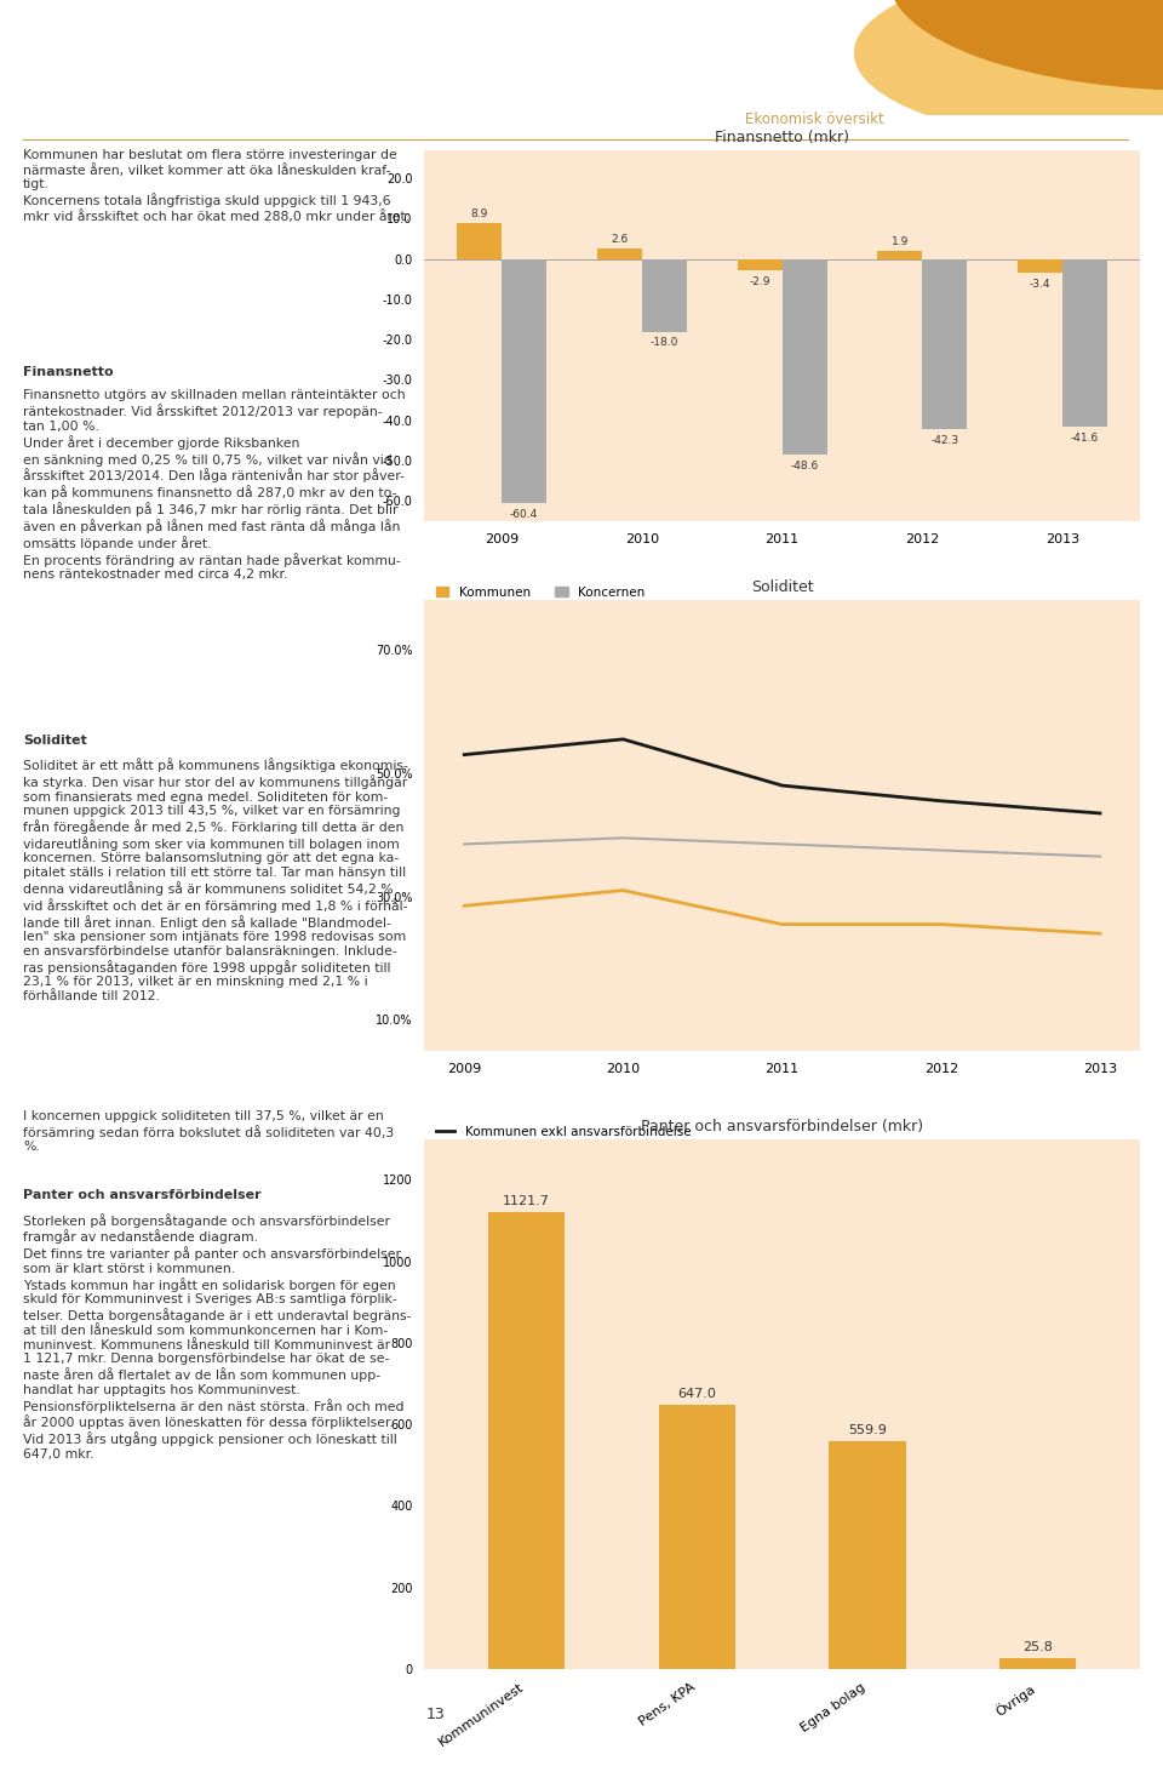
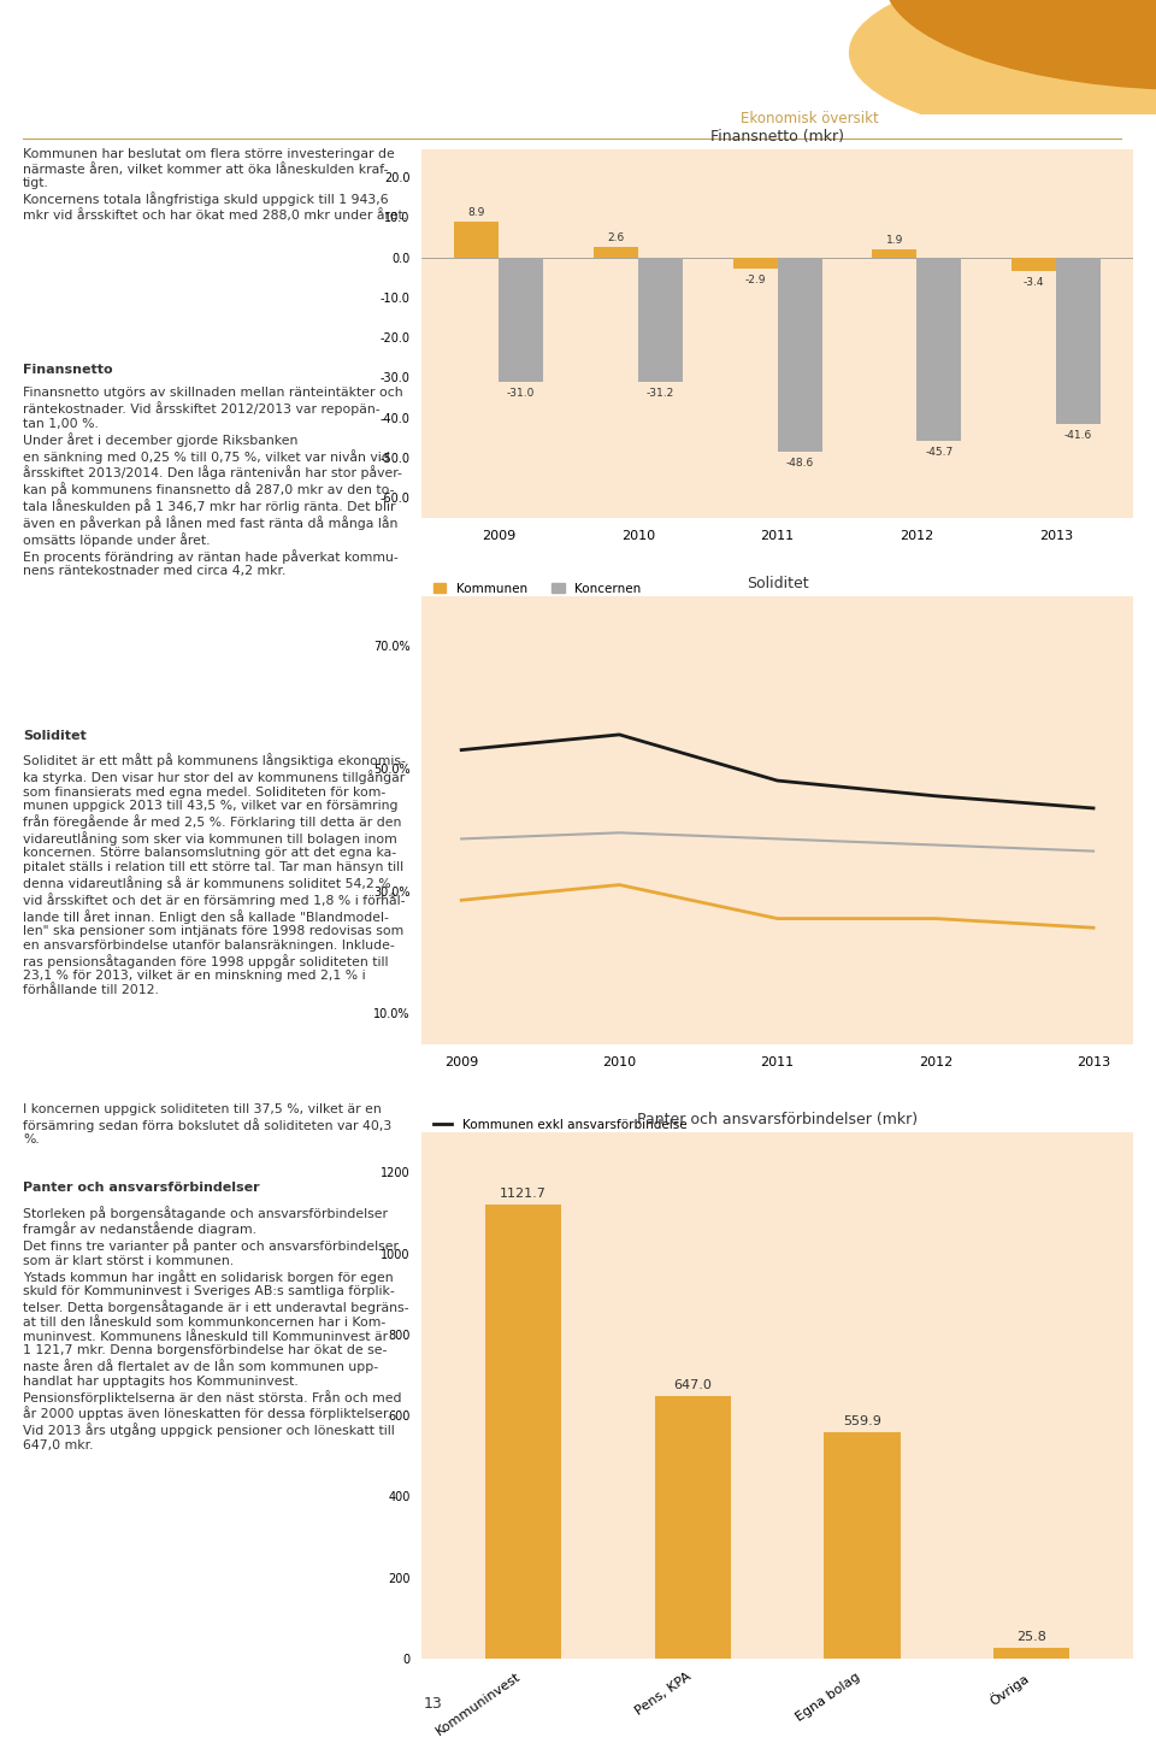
Finansnetto (mkr)/Koncernen/2009: -60.4 -> -31.0
Finansnetto (mkr)/Koncernen/2010: -18.0 -> -31.2
Finansnetto (mkr)/Koncernen/2012: -42.3 -> -45.7
